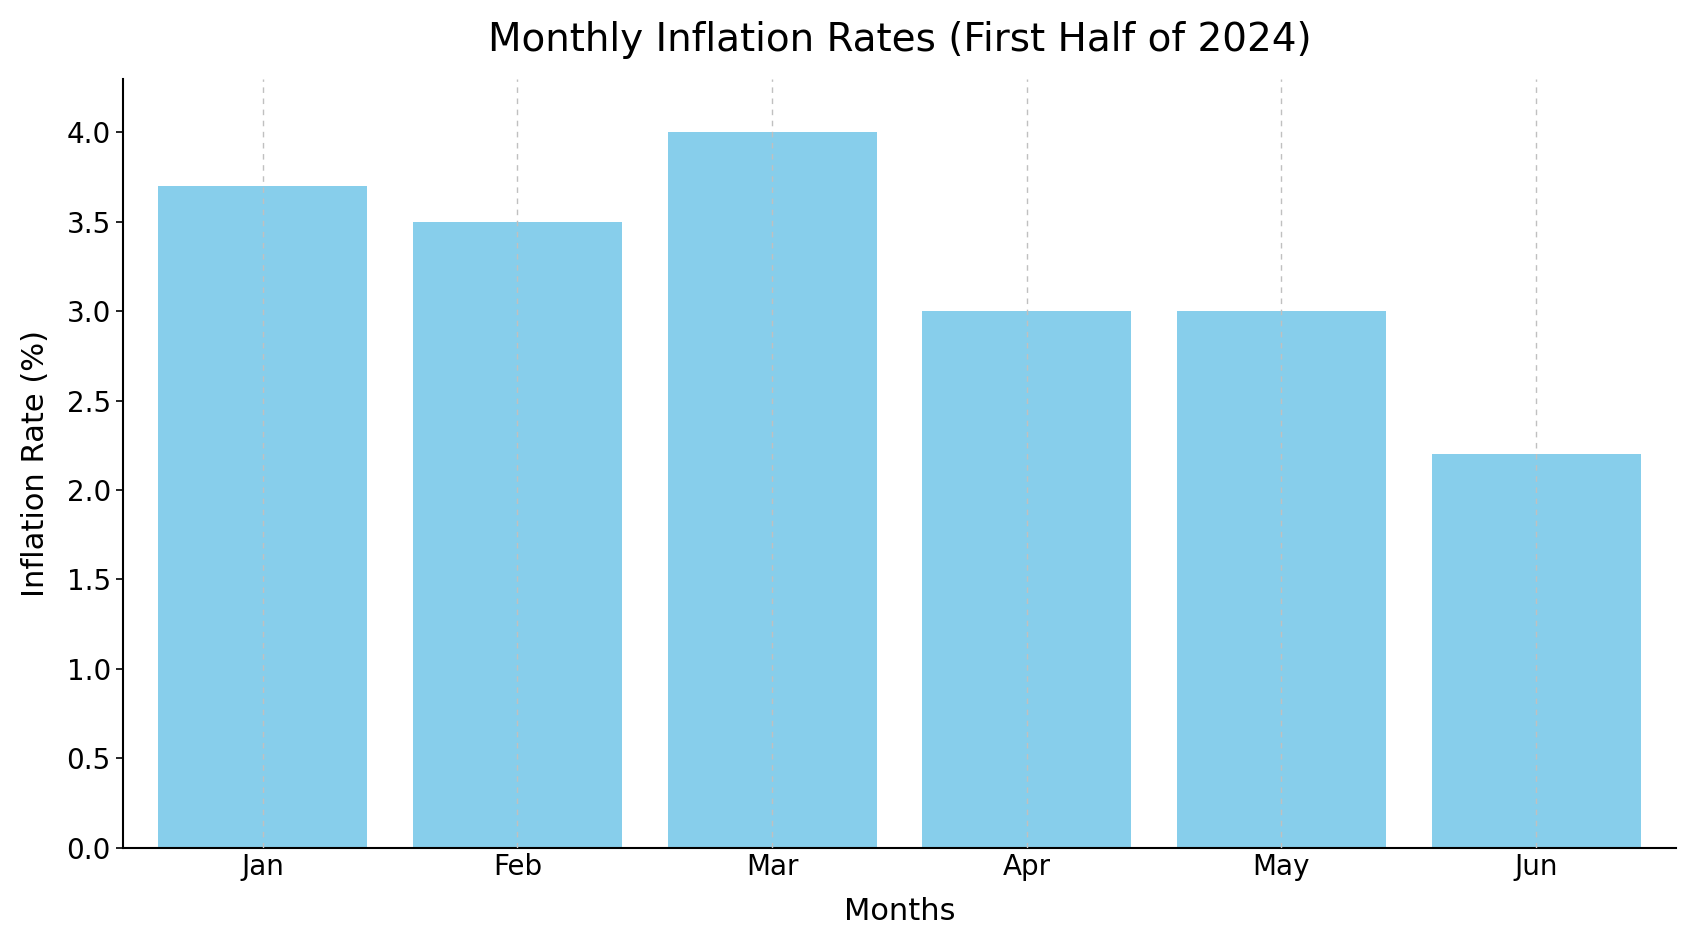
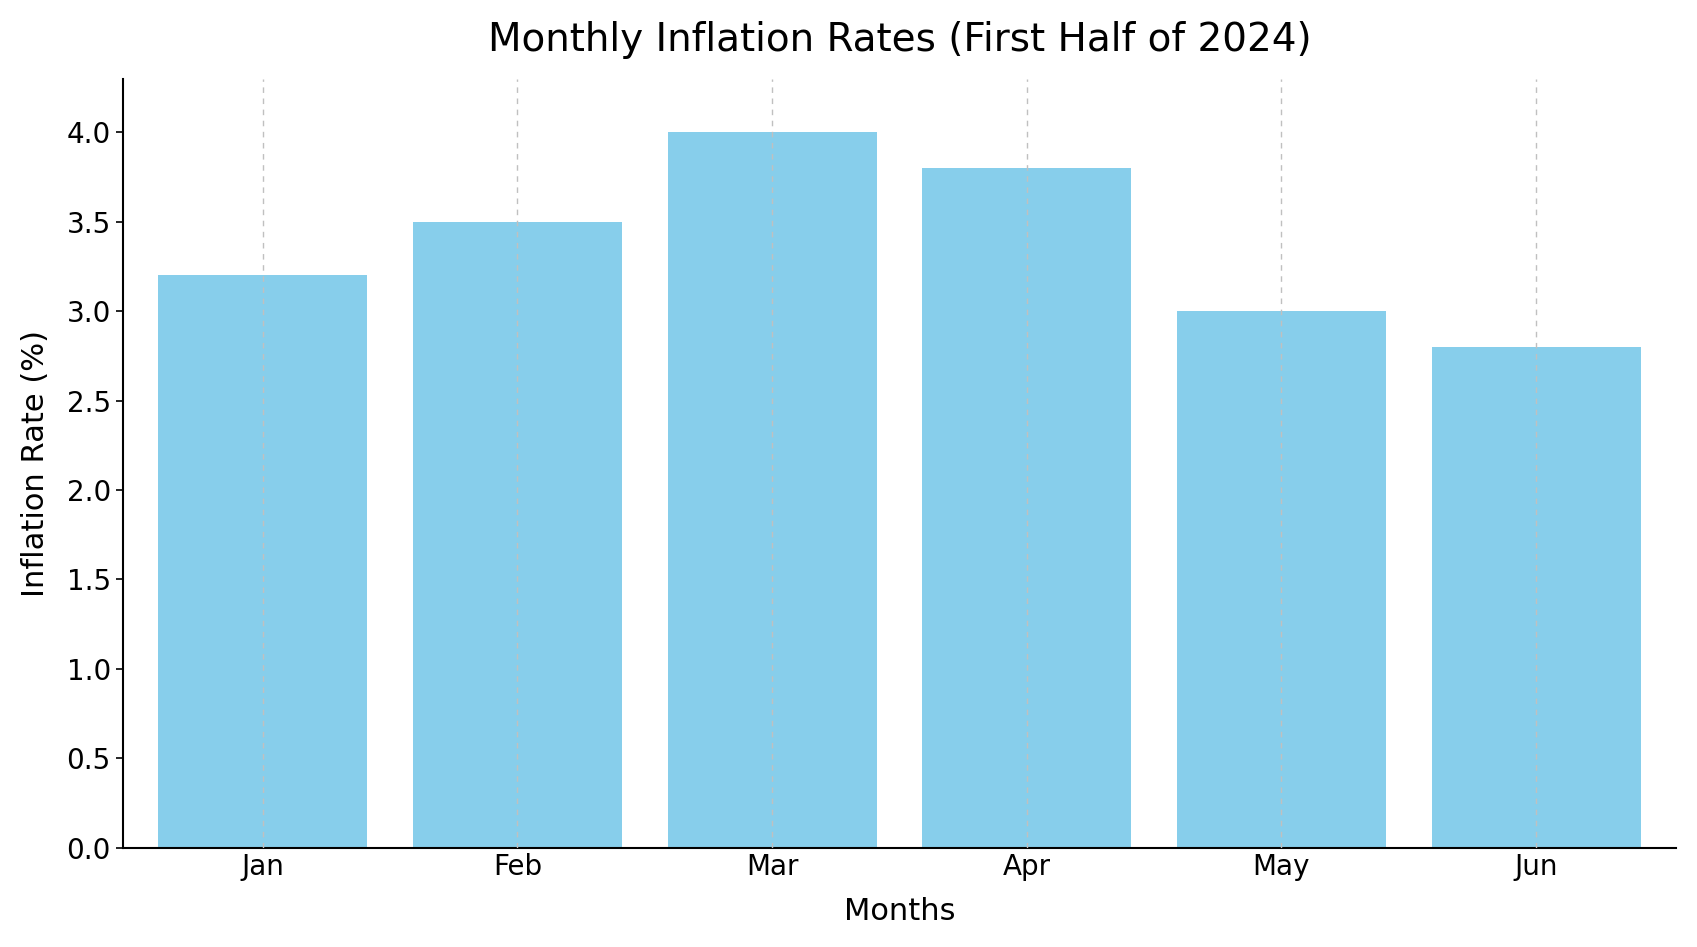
Jan: 3.7 -> 3.2
Apr: 3.0 -> 3.8
Jun: 2.2 -> 2.8
